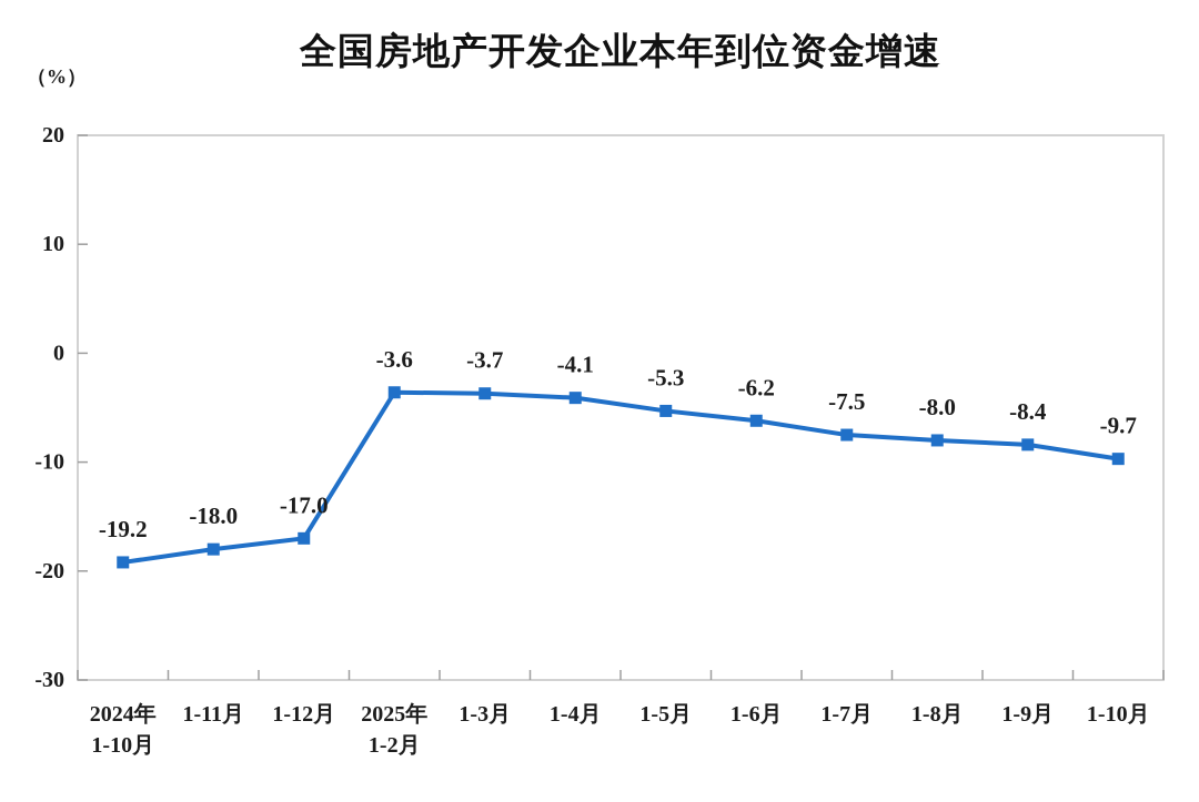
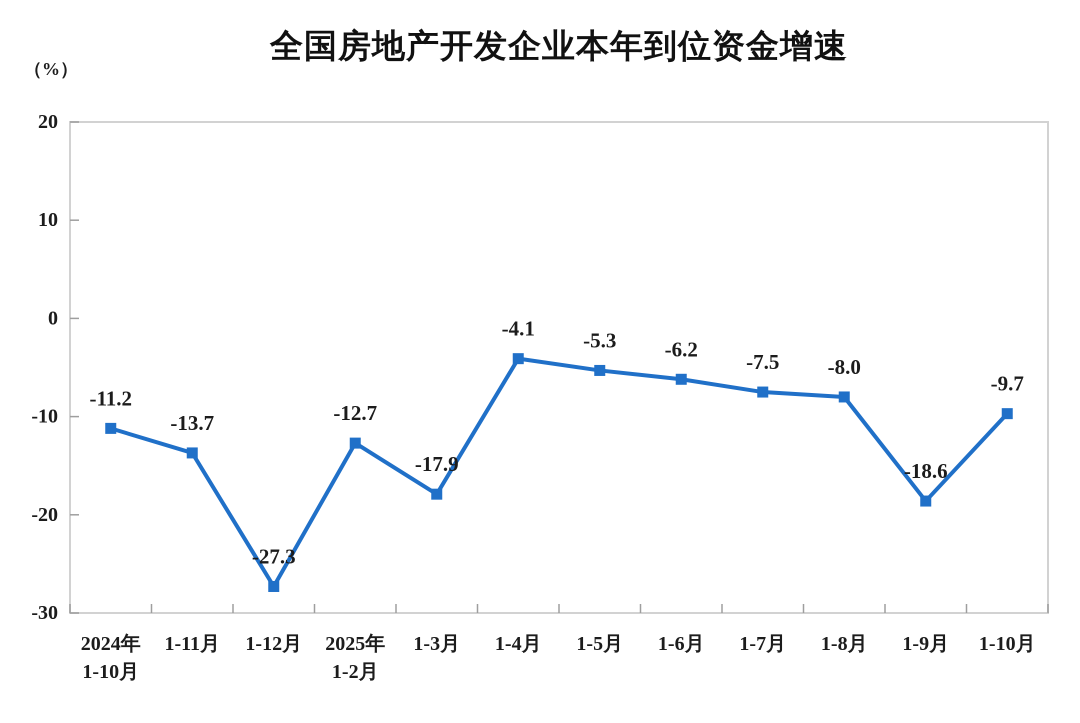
2024年 1-10月: -19.2 -> -11.2
1-11月: -18.0 -> -13.7
1-12月: -17.0 -> -27.3
2025年 1-2月: -3.6 -> -12.7
1-3月: -3.7 -> -17.9
1-9月: -8.4 -> -18.6
